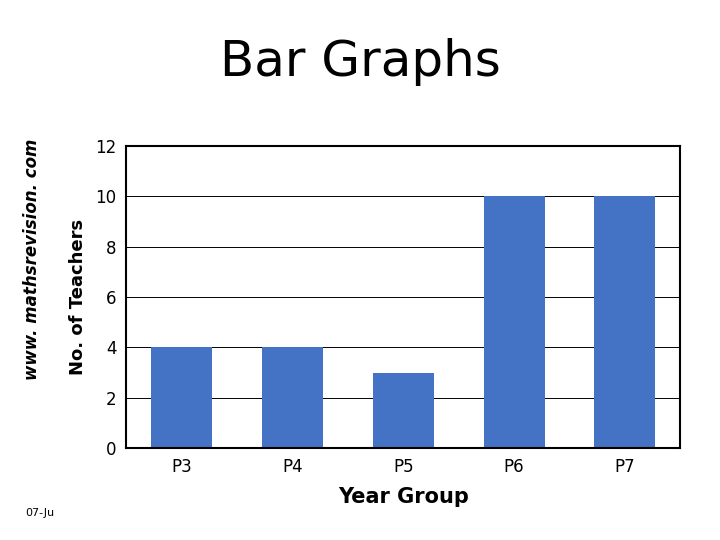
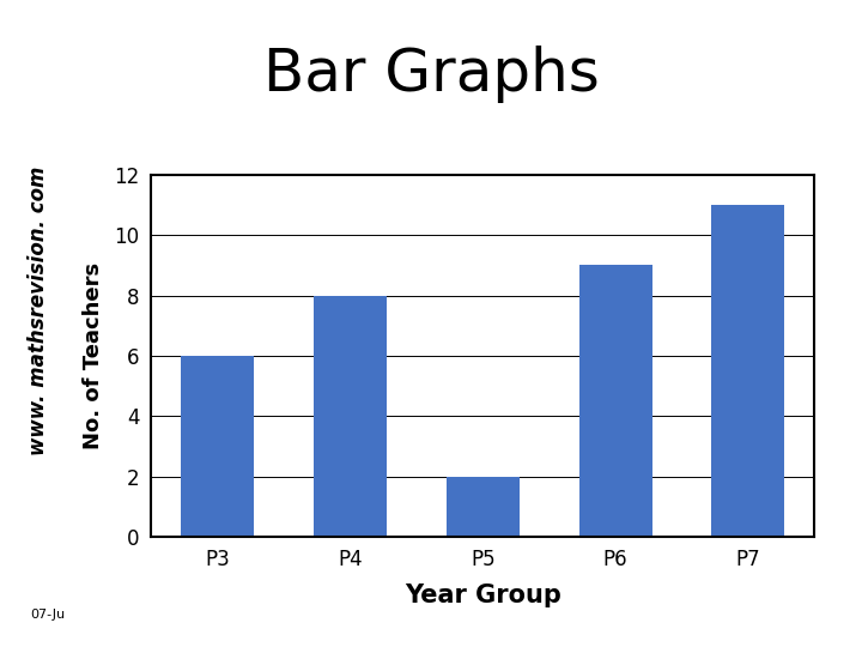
P3: 4 -> 6
P4: 4 -> 8
P5: 3 -> 2
P6: 10 -> 9
P7: 10 -> 11
